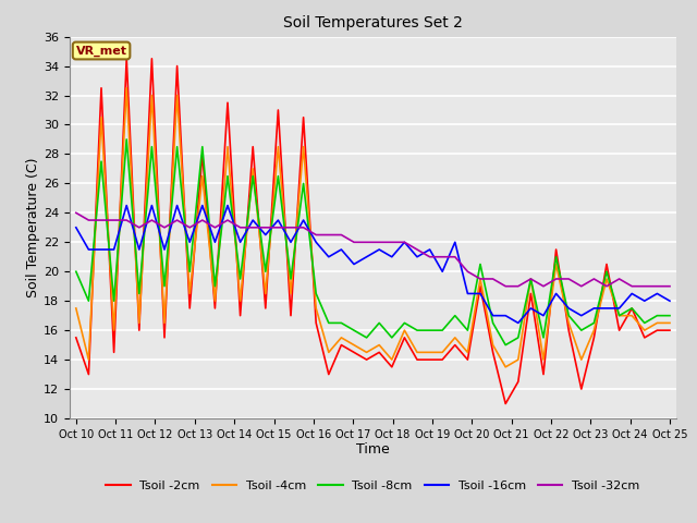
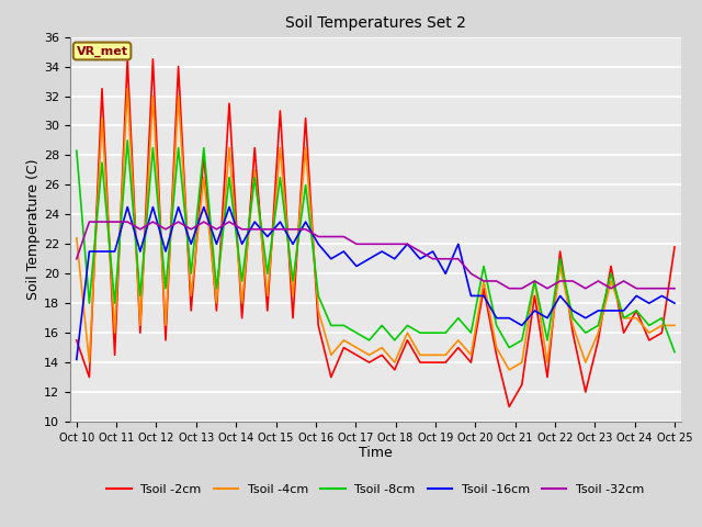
Tsoil -4cm/Oct 10: 17.5 -> 22.4
Tsoil -8cm/Oct 10: 20.0 -> 28.3
Tsoil -16cm/Oct 10: 23.0 -> 14.2
Tsoil -32cm/Oct 10: 24.0 -> 21.0
Tsoil -2cm/Oct 25: 16.0 -> 21.8
Tsoil -8cm/Oct 25: 17.0 -> 14.7
